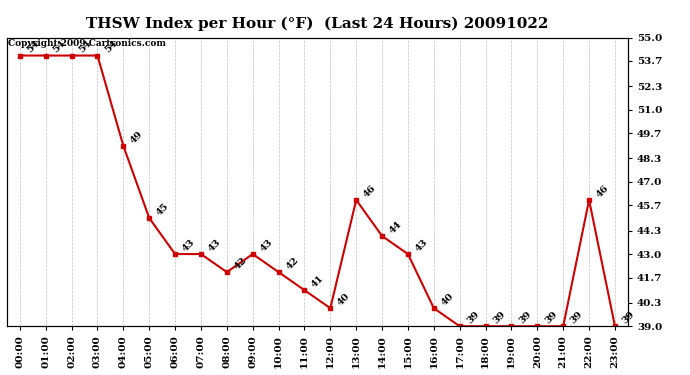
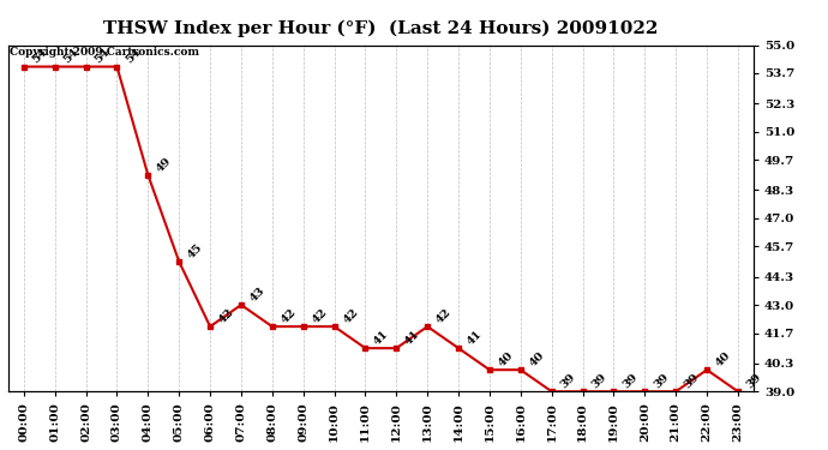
06:00: 43 -> 42
09:00: 43 -> 42
12:00: 40 -> 41
13:00: 46 -> 42
14:00: 44 -> 41
15:00: 43 -> 40
22:00: 46 -> 40
